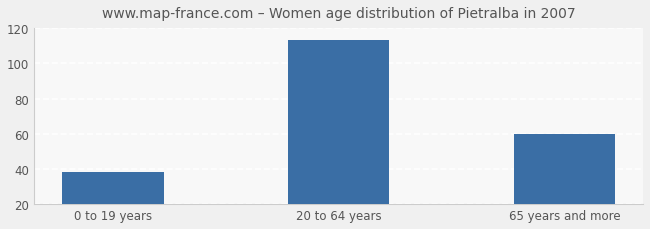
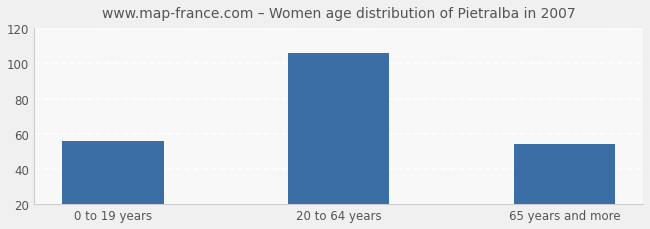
0 to 19 years: 38 -> 56
20 to 64 years: 113 -> 106
65 years and more: 60 -> 54
